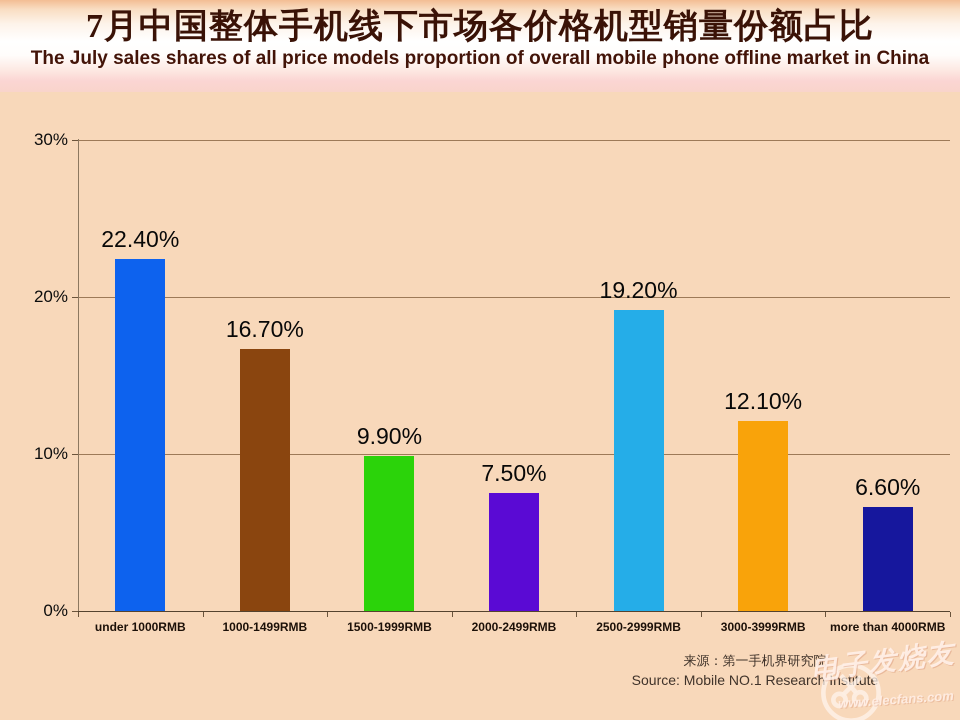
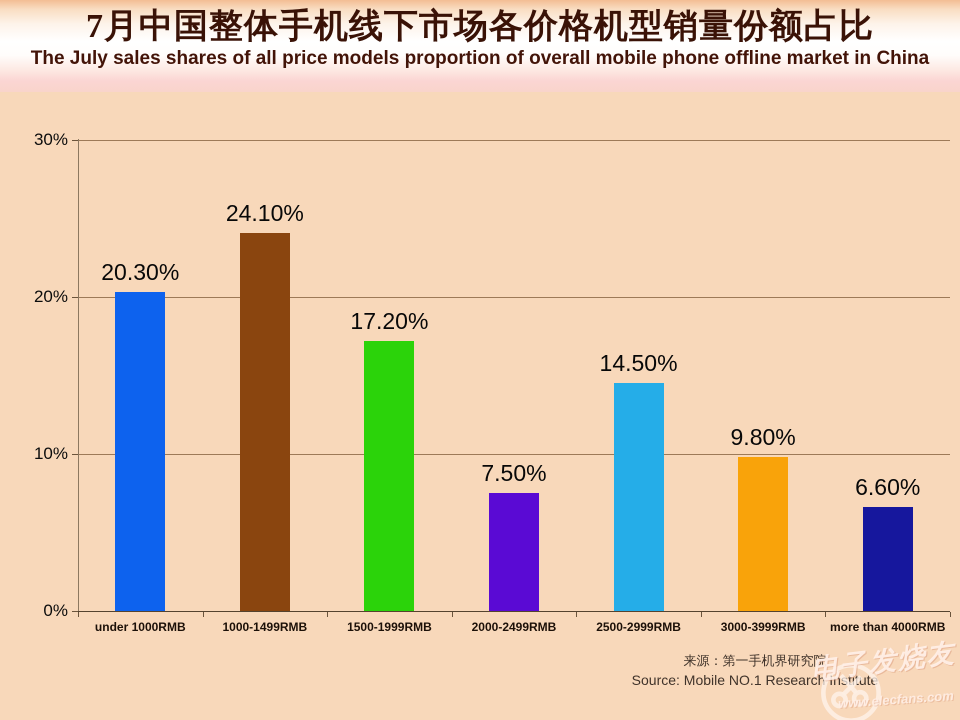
under 1000RMB: 22.40% -> 20.30%
1000-1499RMB: 16.70% -> 24.10%
1500-1999RMB: 9.90% -> 17.20%
2500-2999RMB: 19.20% -> 14.50%
3000-3999RMB: 12.10% -> 9.80%
